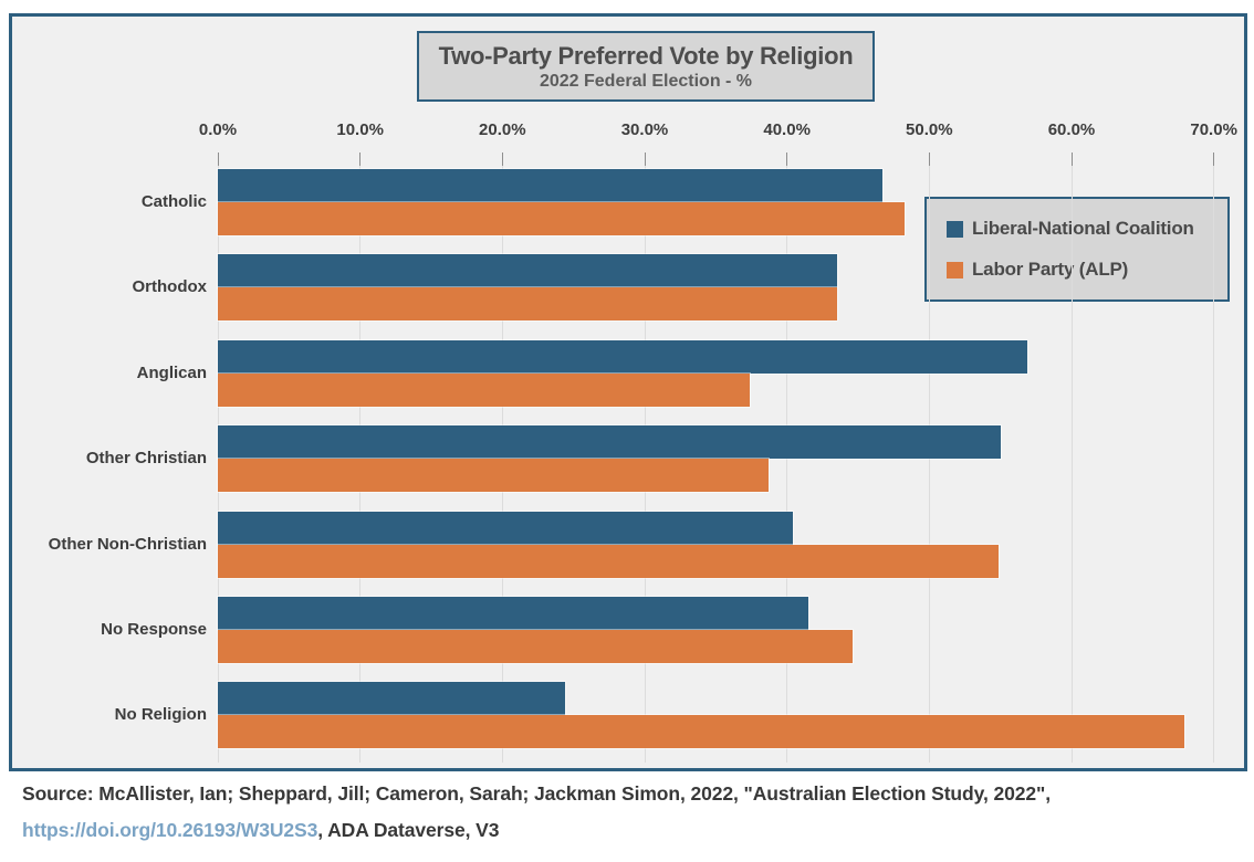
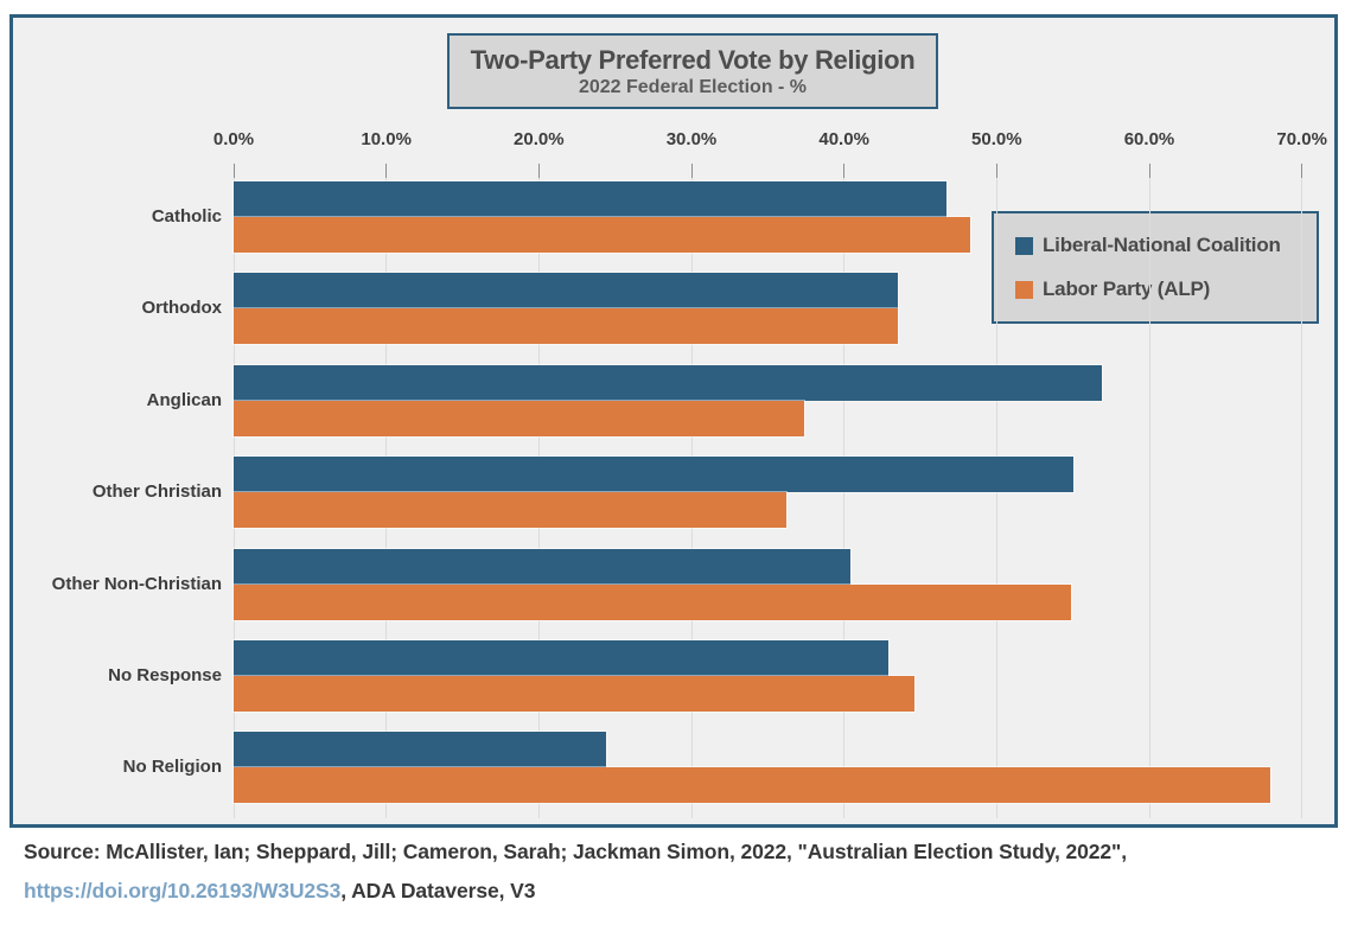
Labor Party (ALP)/Other Christian: 38.7% -> 36.2%
Liberal-National Coalition/No Response: 41.5% -> 42.9%
